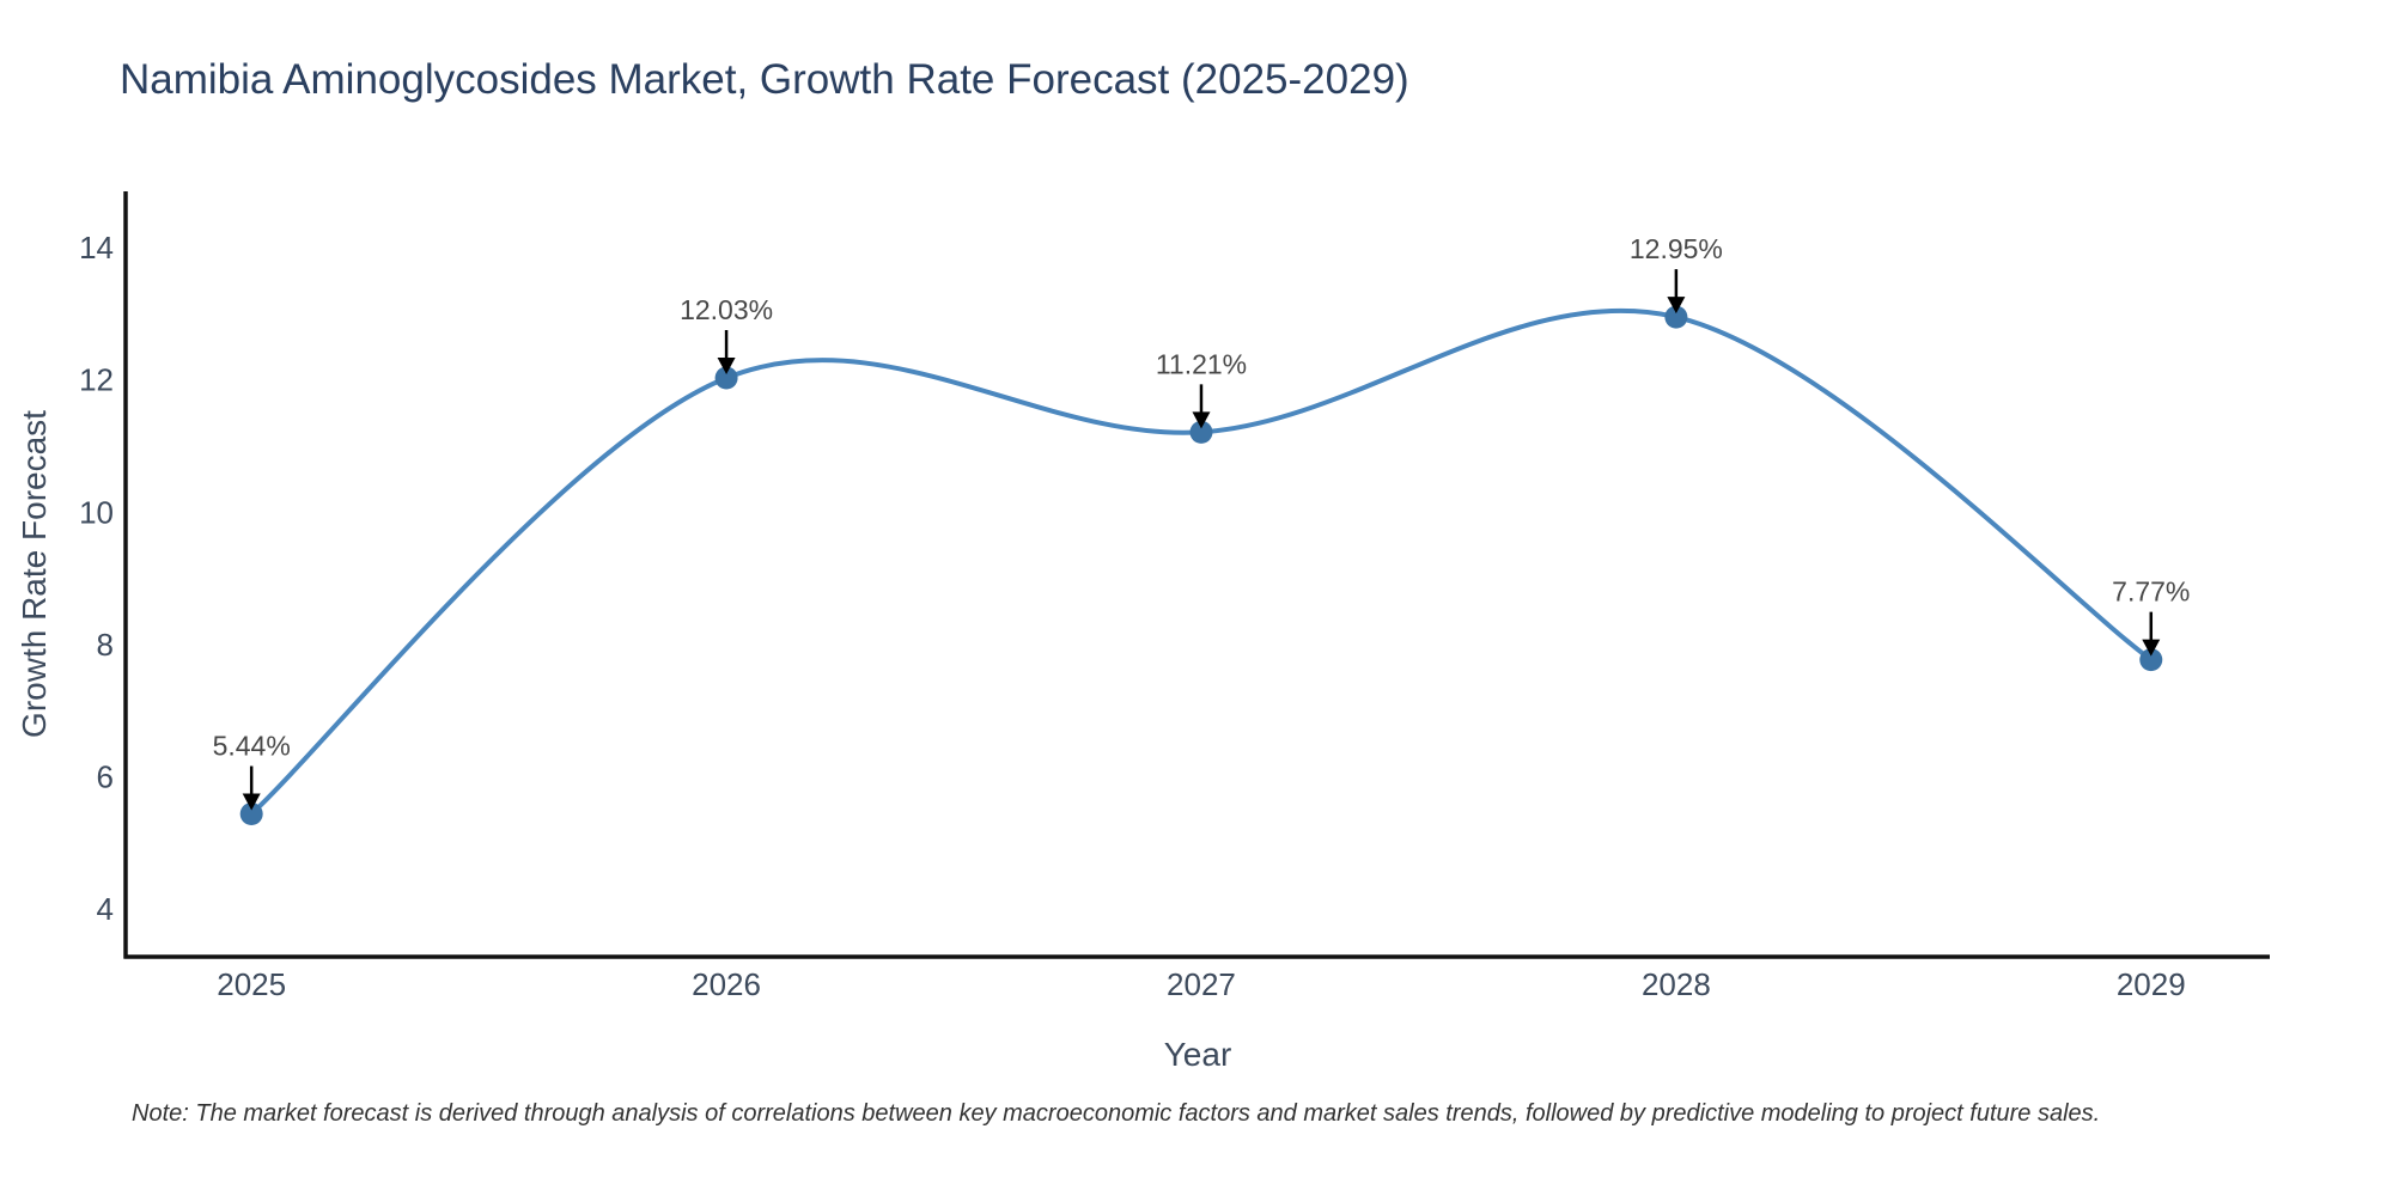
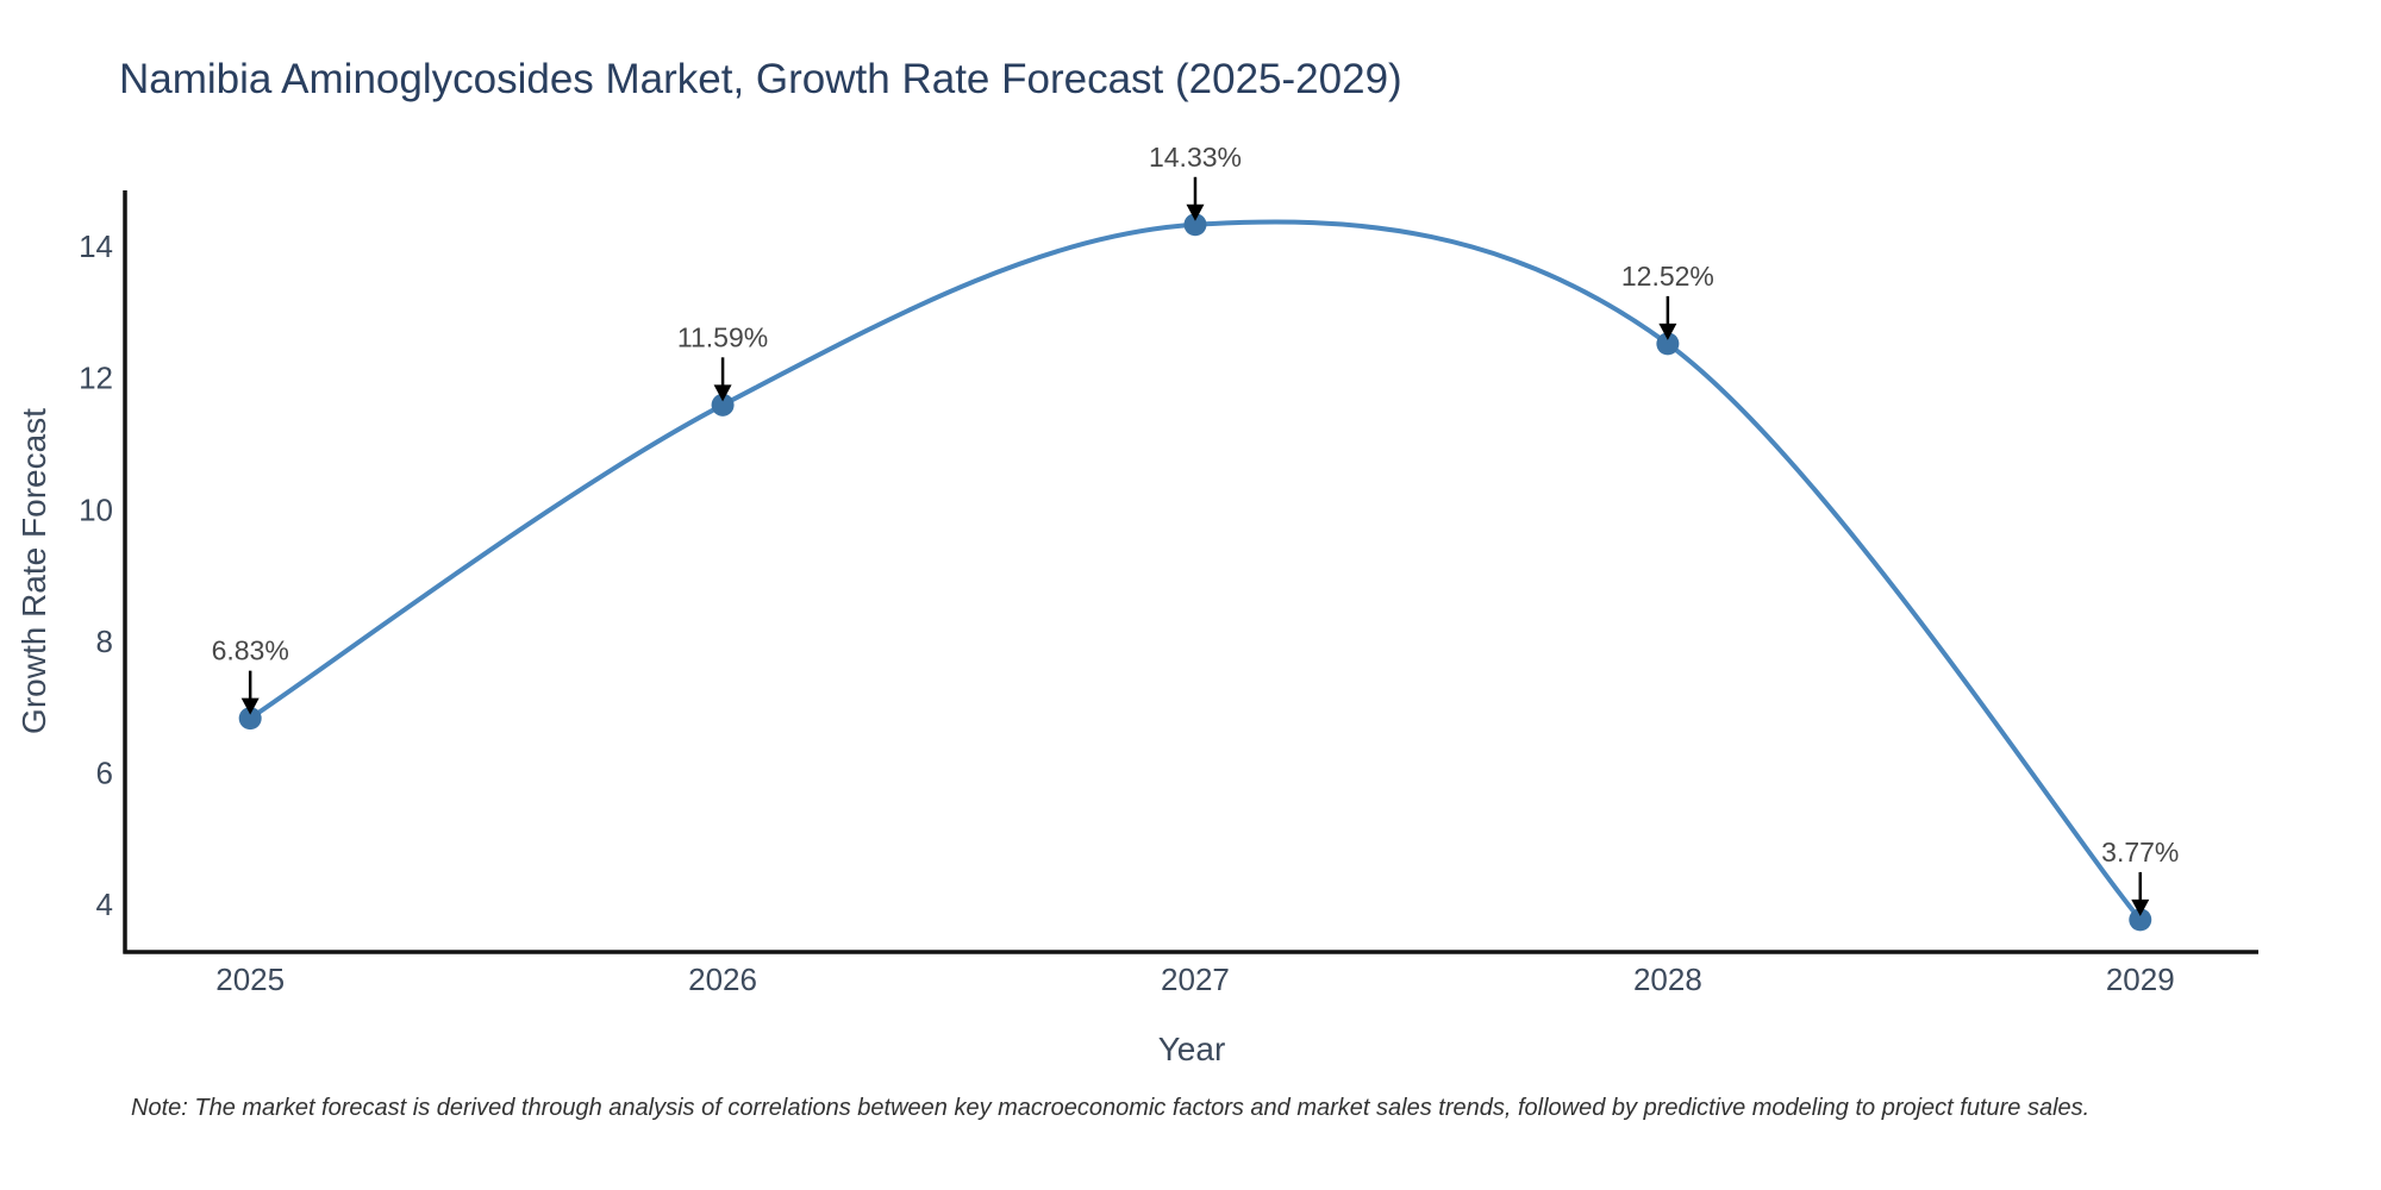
2025: 5.44% -> 6.83%
2026: 12.03% -> 11.59%
2027: 11.21% -> 14.33%
2028: 12.95% -> 12.52%
2029: 7.77% -> 3.77%
